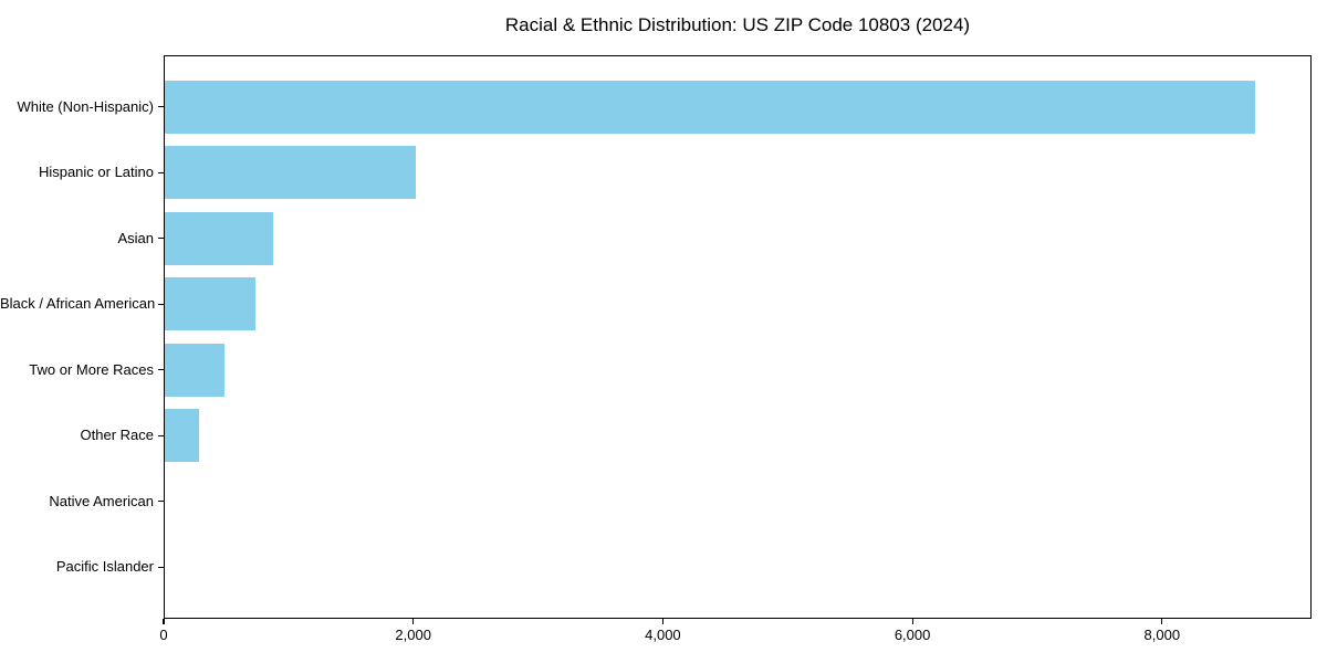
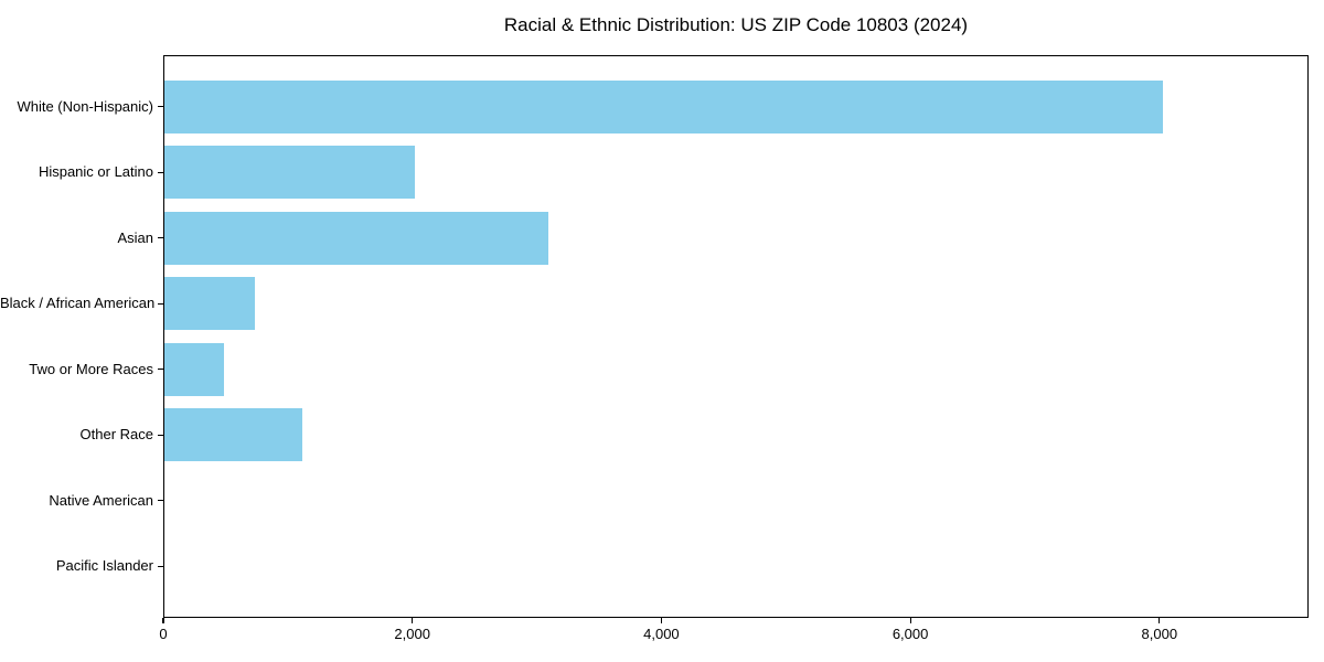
White (Non-Hispanic): 8740 -> 8020
Asian: 870 -> 3080
Other Race: 280 -> 1110
